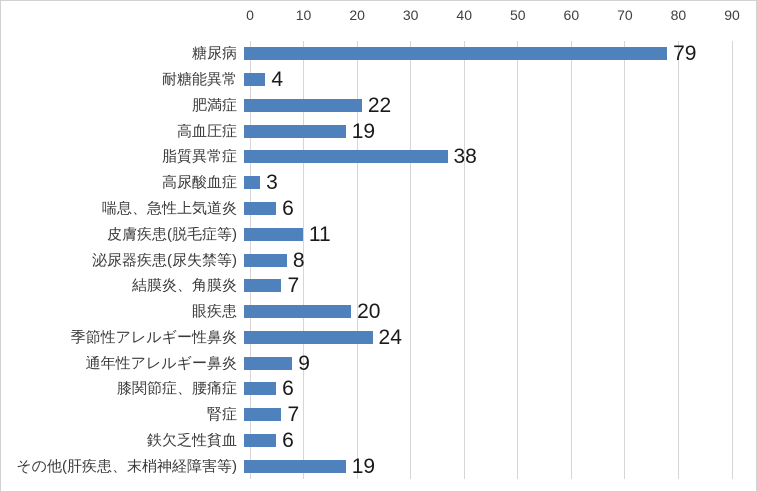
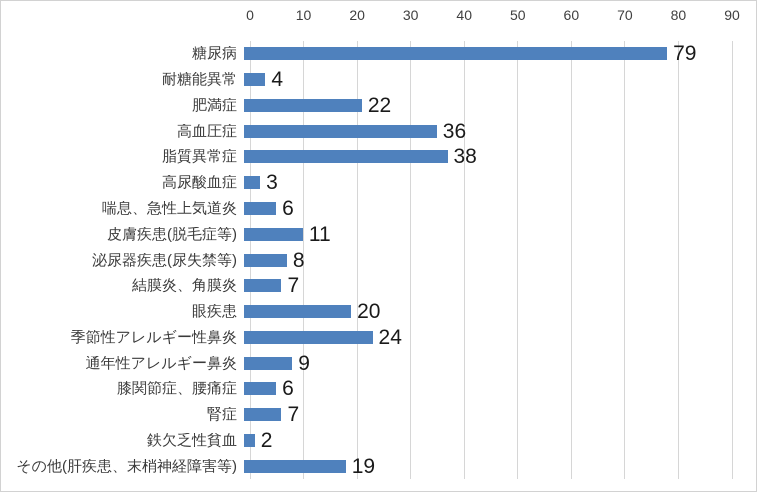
高血圧症: 19 -> 36
鉄欠乏性貧血: 6 -> 2
